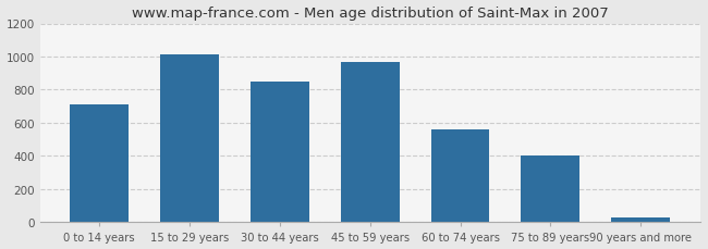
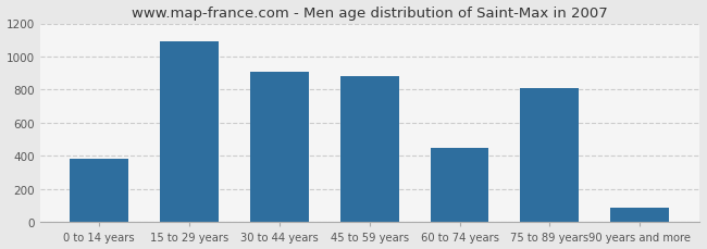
0 to 14 years: 710 -> 380
15 to 29 years: 1010 -> 1090
30 to 44 years: 850 -> 910
45 to 59 years: 960 -> 880
60 to 74 years: 560 -> 450
75 to 89 years: 400 -> 810
90 years and more: 30 -> 90
